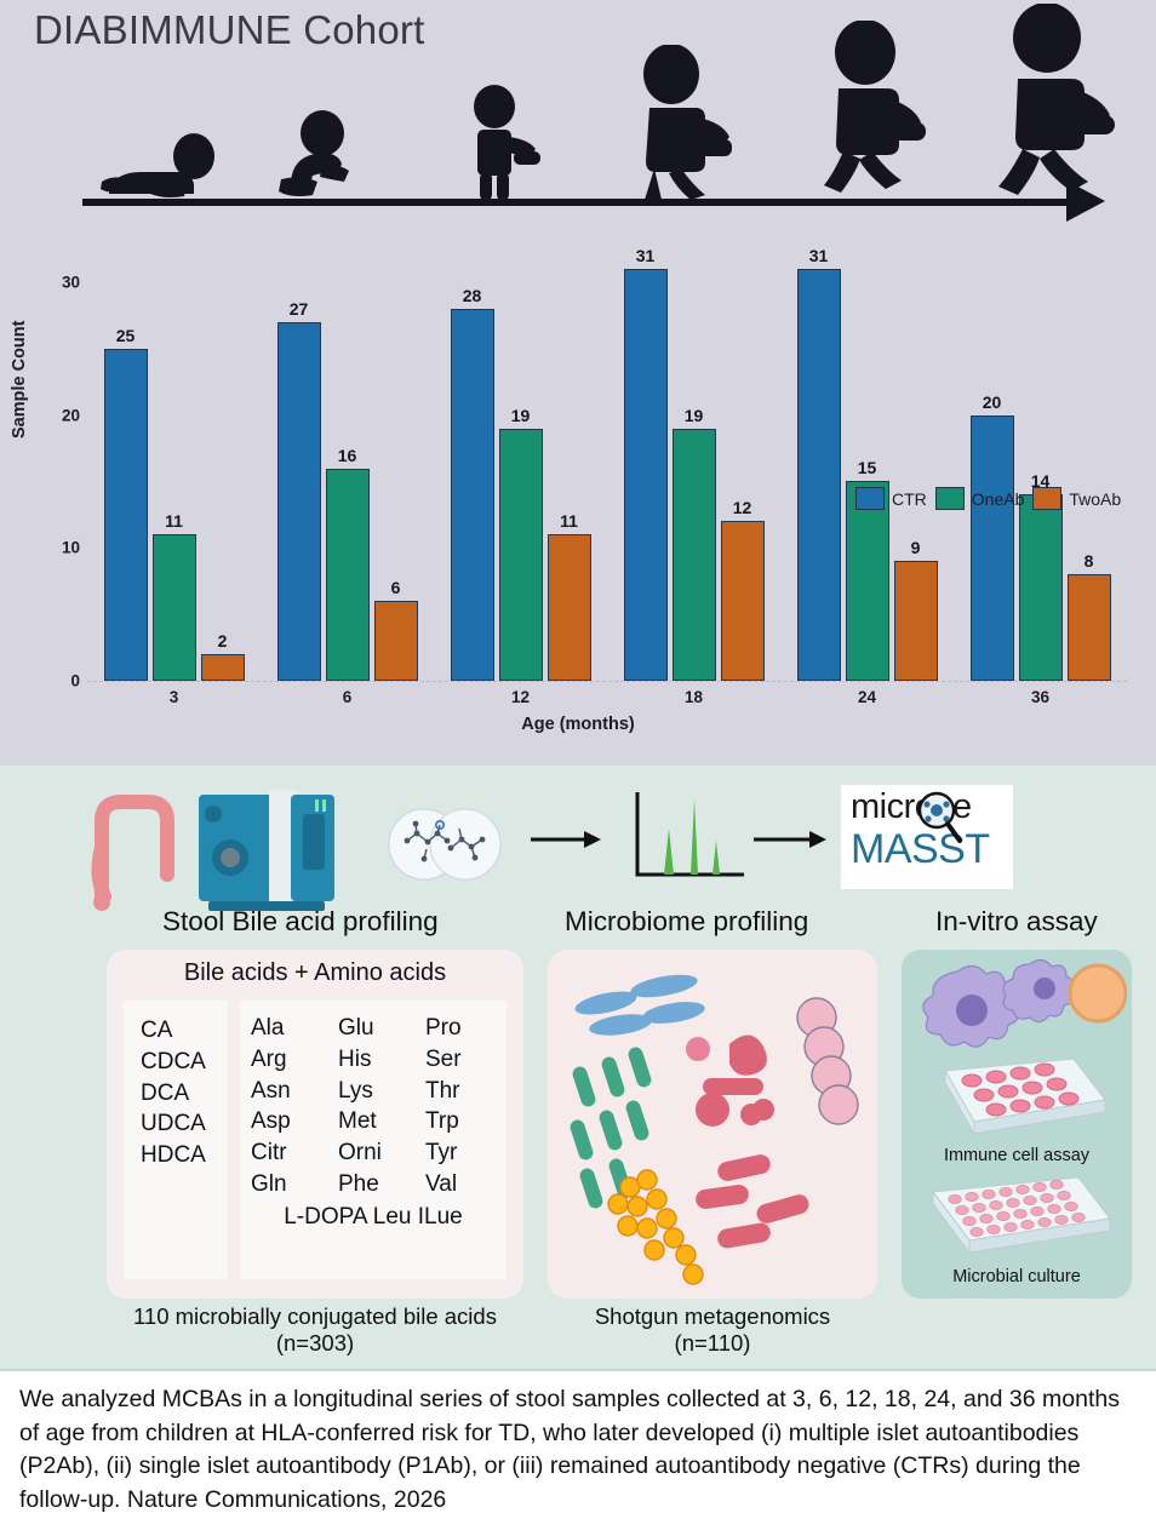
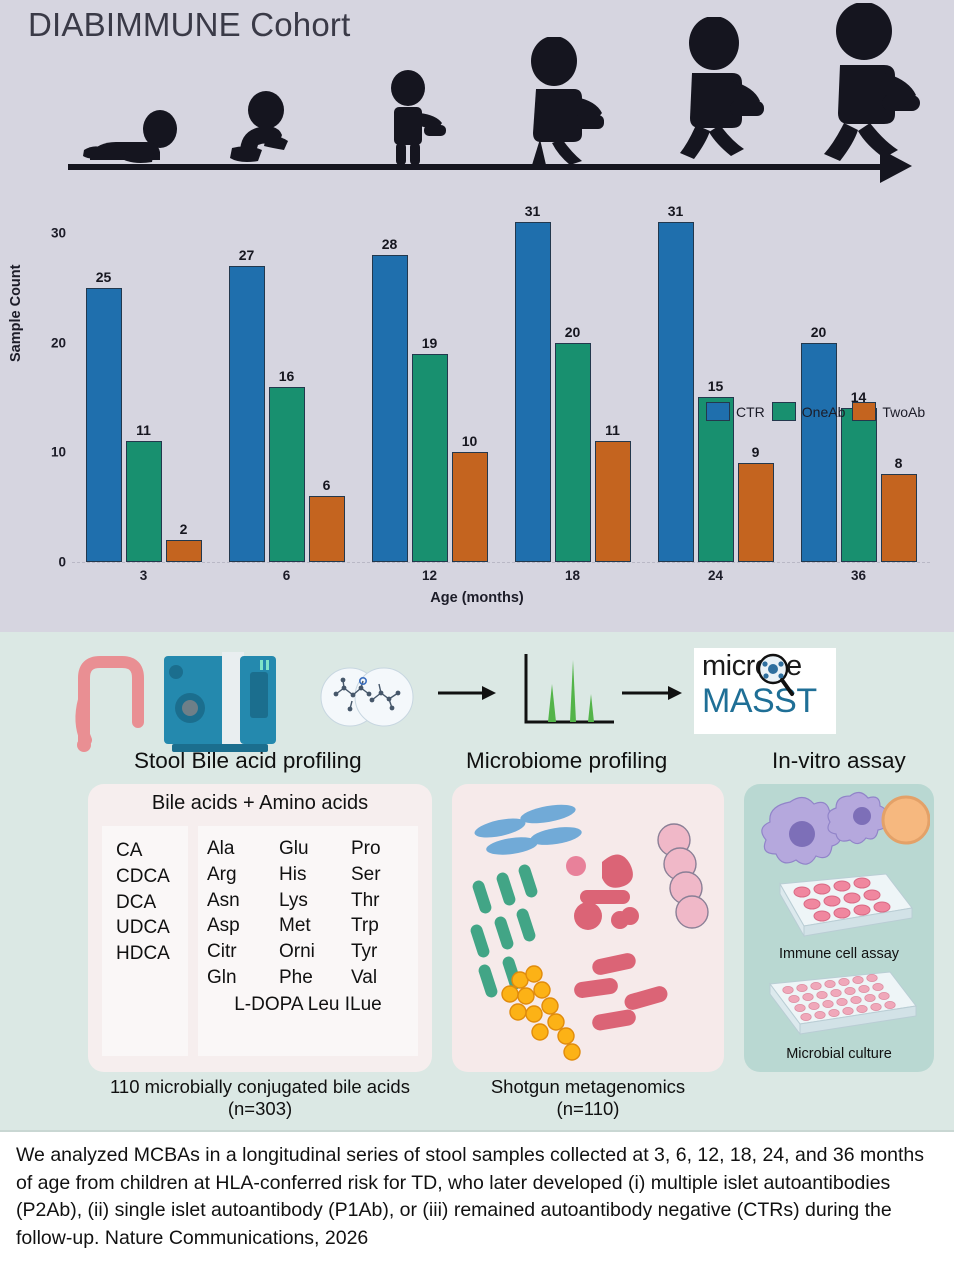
TwoAb/12: 11 -> 10
OneAb/18: 19 -> 20
TwoAb/18: 12 -> 11
